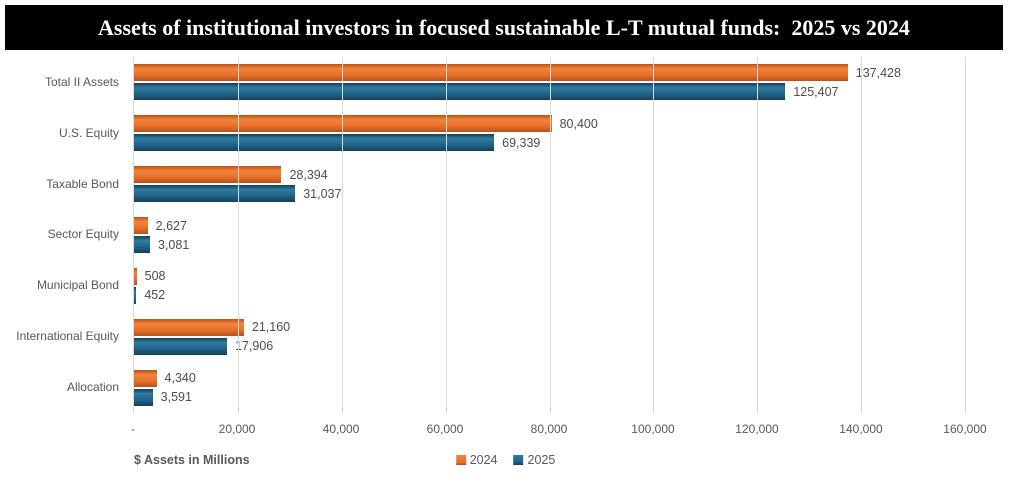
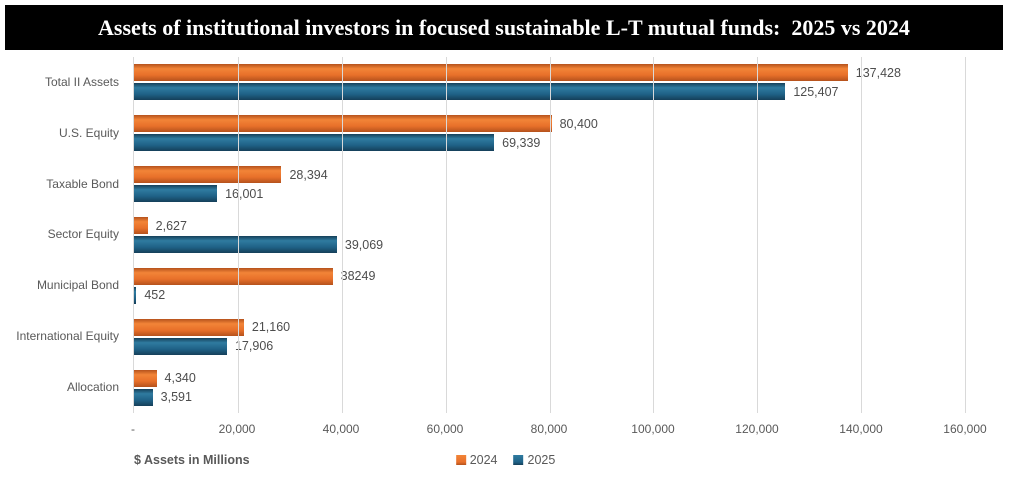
2025/Taxable Bond: 31,037 -> 16,001
2025/Sector Equity: 3,081 -> 39,069
2024/Municipal Bond: 508 -> 38249
